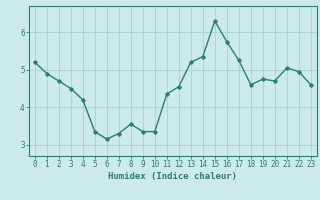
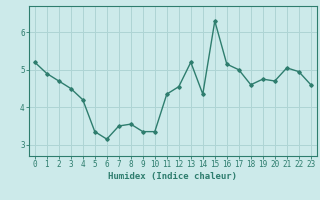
7: 3.30 -> 3.50
14: 5.35 -> 4.35
16: 5.75 -> 5.15
17: 5.25 -> 5.00
